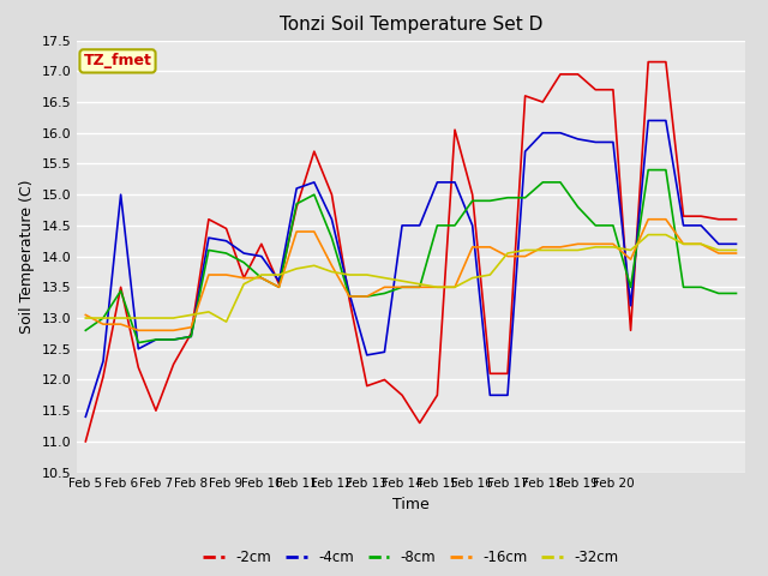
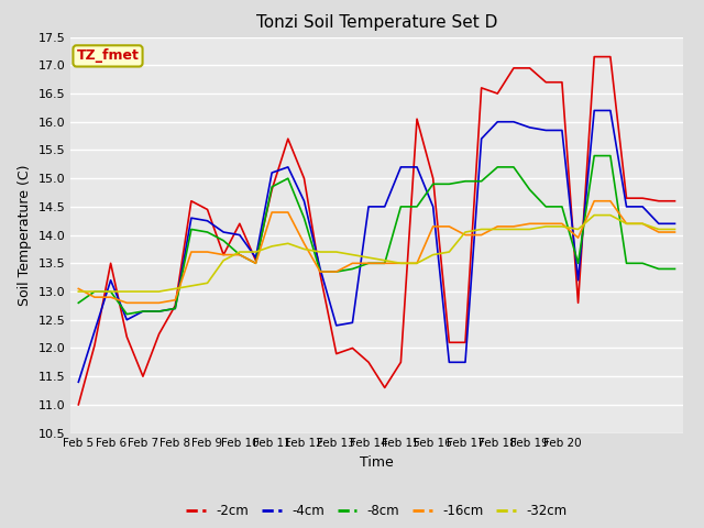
-4cm/Feb 6: 15.00 -> 13.20
-8cm/Feb 6: 13.44 -> 13.00
-32cm/Feb 9: 12.94 -> 13.15
